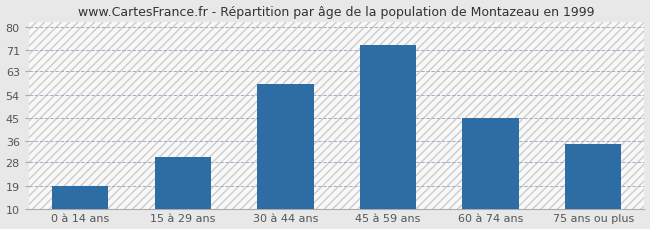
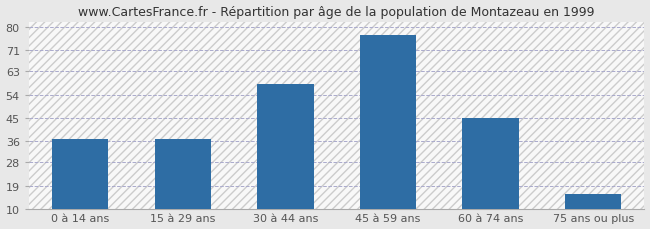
0 à 14 ans: 19 -> 37
15 à 29 ans: 30 -> 37
45 à 59 ans: 73 -> 77
75 ans ou plus: 35 -> 16
